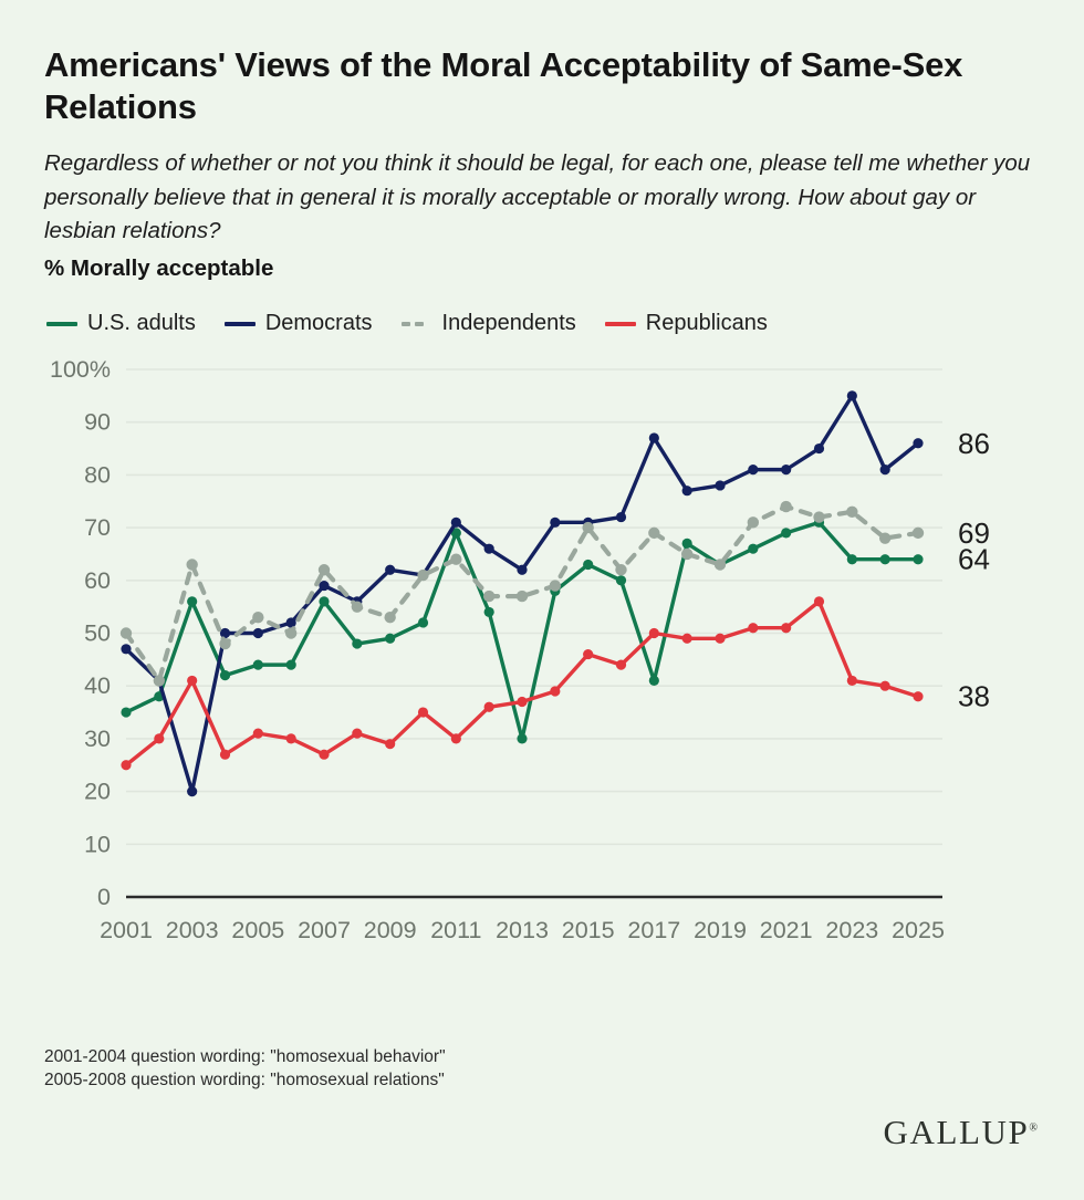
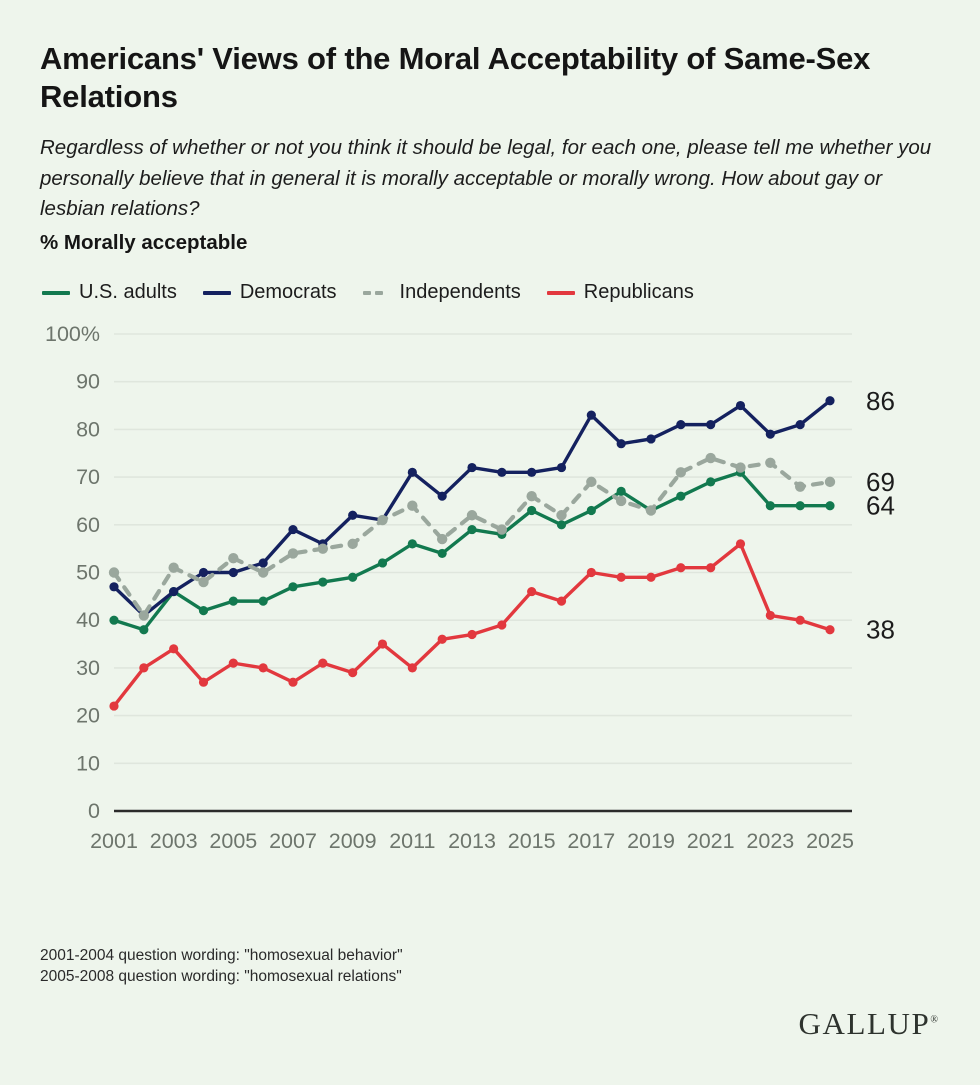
U.S. adults/2001: 35% -> 40%
Republicans/2001: 25% -> 22%
U.S. adults/2003: 56% -> 46%
Democrats/2003: 20% -> 46%
Independents/2003: 63% -> 51%
Republicans/2003: 41% -> 34%
U.S. adults/2007: 56% -> 47%
Independents/2007: 62% -> 54%
Independents/2009: 53% -> 56%
U.S. adults/2011: 69% -> 56%
U.S. adults/2013: 30% -> 59%
Democrats/2013: 62% -> 72%
Independents/2013: 57% -> 62%
Independents/2015: 70% -> 66%
U.S. adults/2017: 41% -> 63%
Democrats/2017: 87% -> 83%
Democrats/2023: 95% -> 79%
